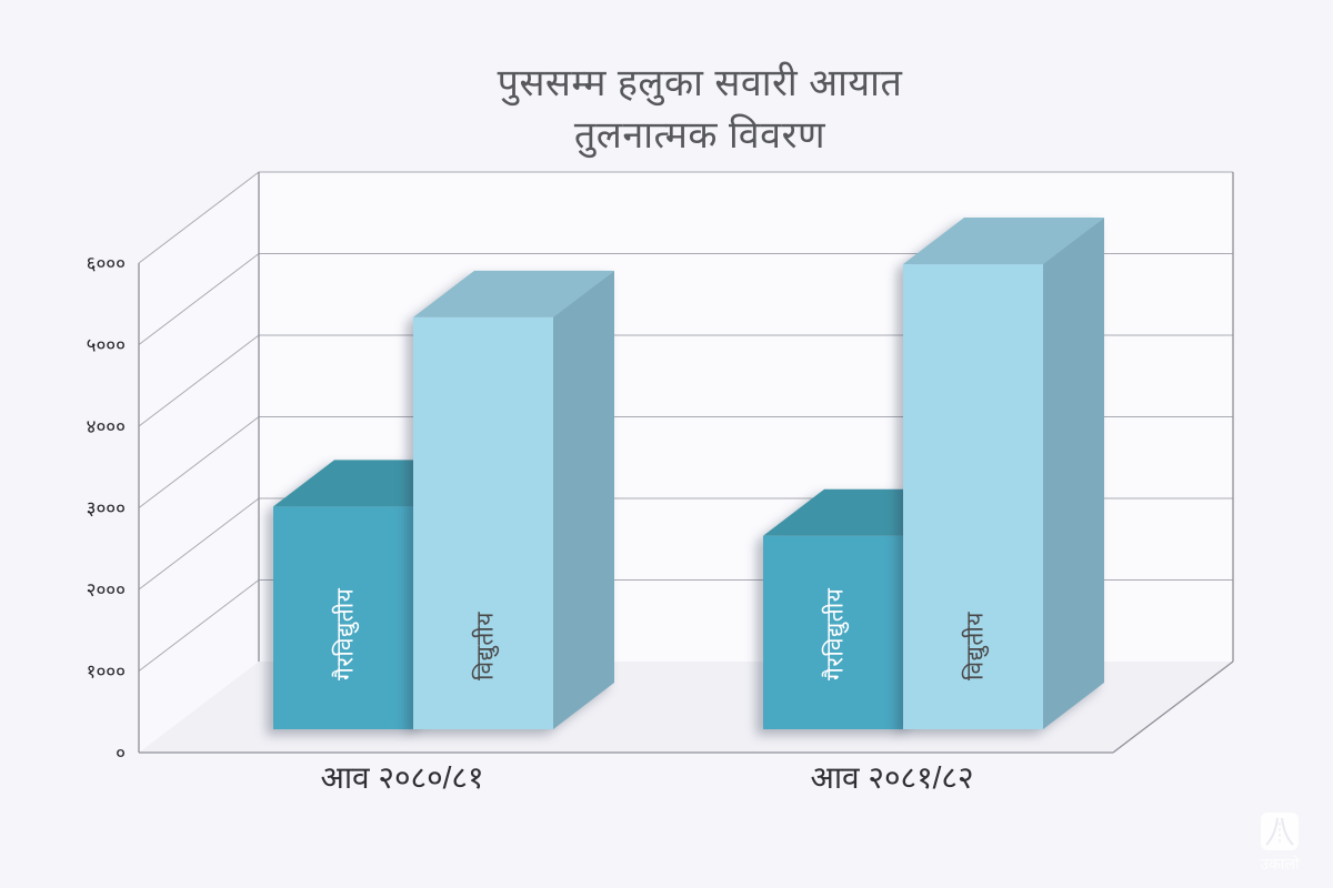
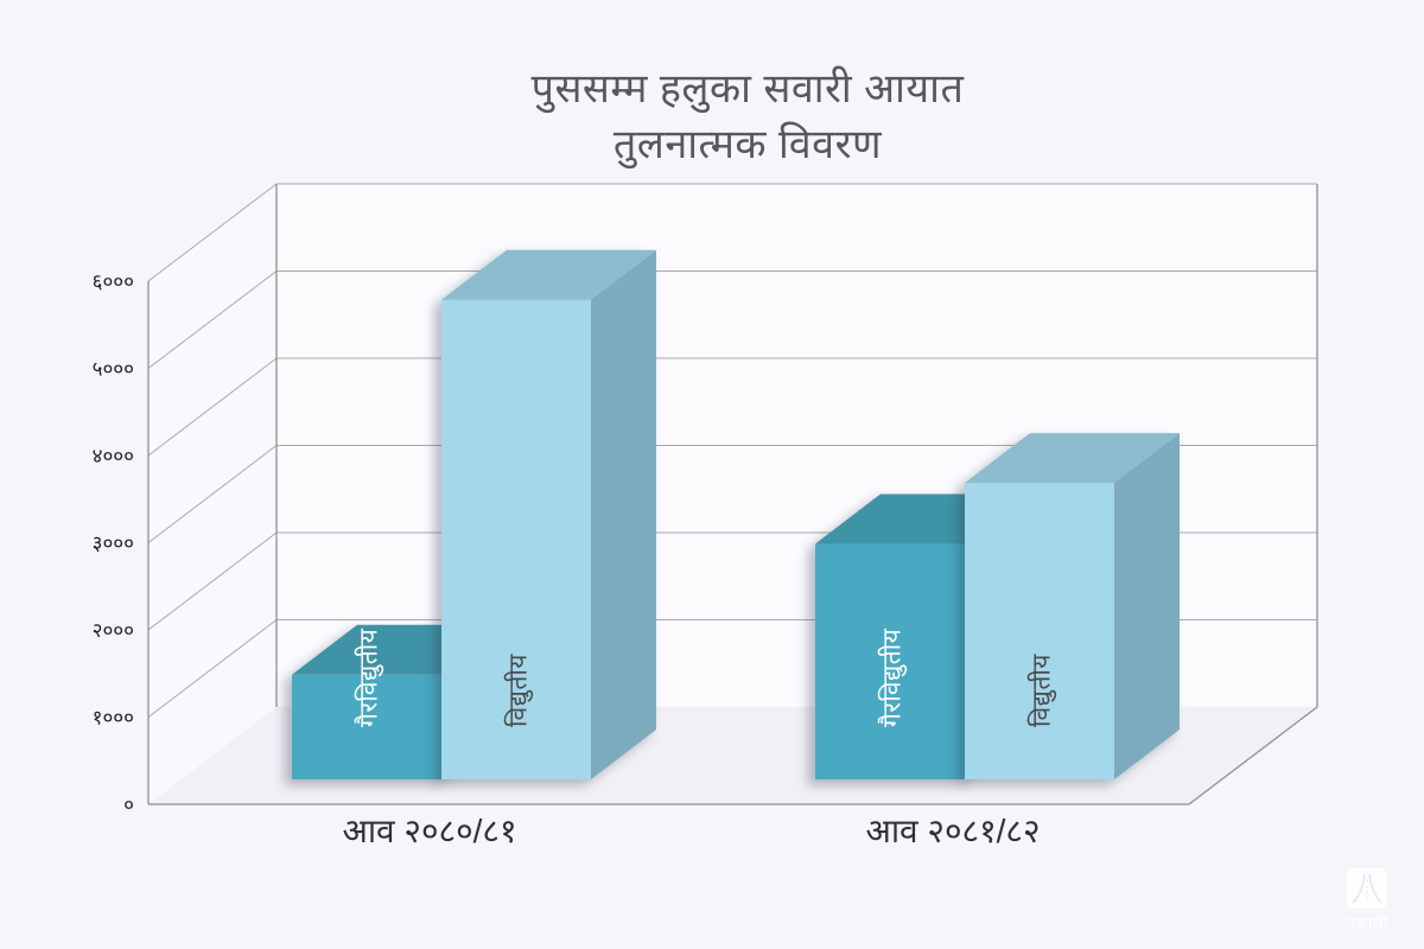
गैरविद्युतीय/आव २०८०/८१: 2700 -> 1200
विद्युतीय/आव २०८०/८१: 5000 -> 5500
गैरविद्युतीय/आव २०८१/८२: 2400 -> 2700
विद्युतीय/आव २०८१/८२: 5700 -> 3400
